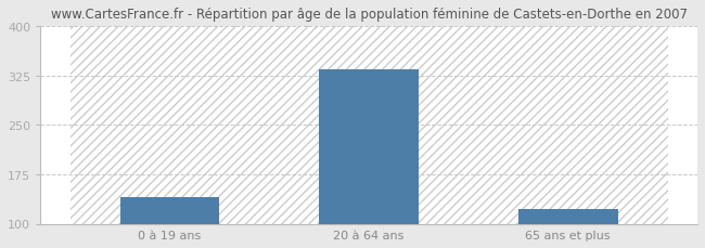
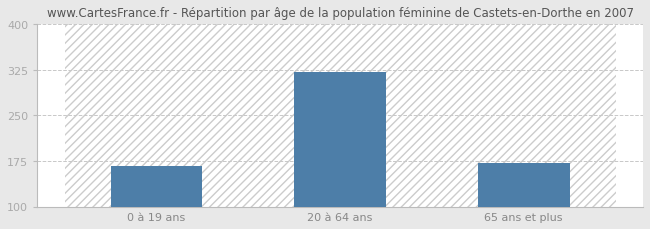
0 à 19 ans: 140 -> 166
20 à 64 ans: 335 -> 322
65 ans et plus: 122 -> 172
